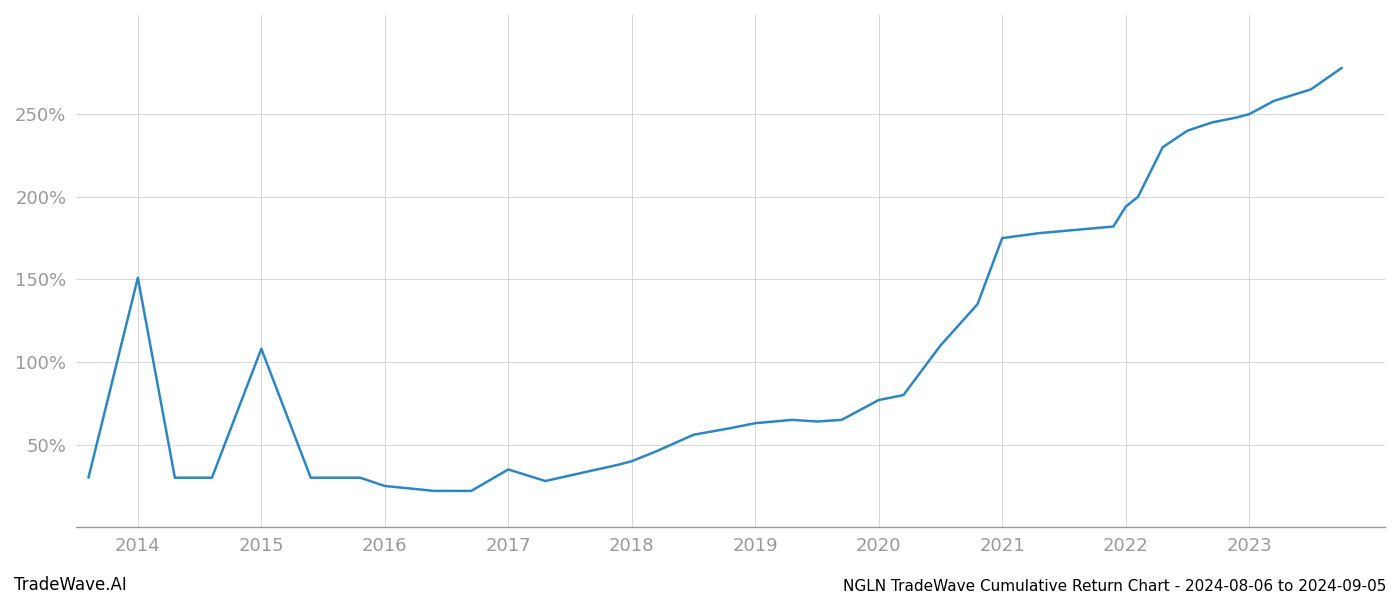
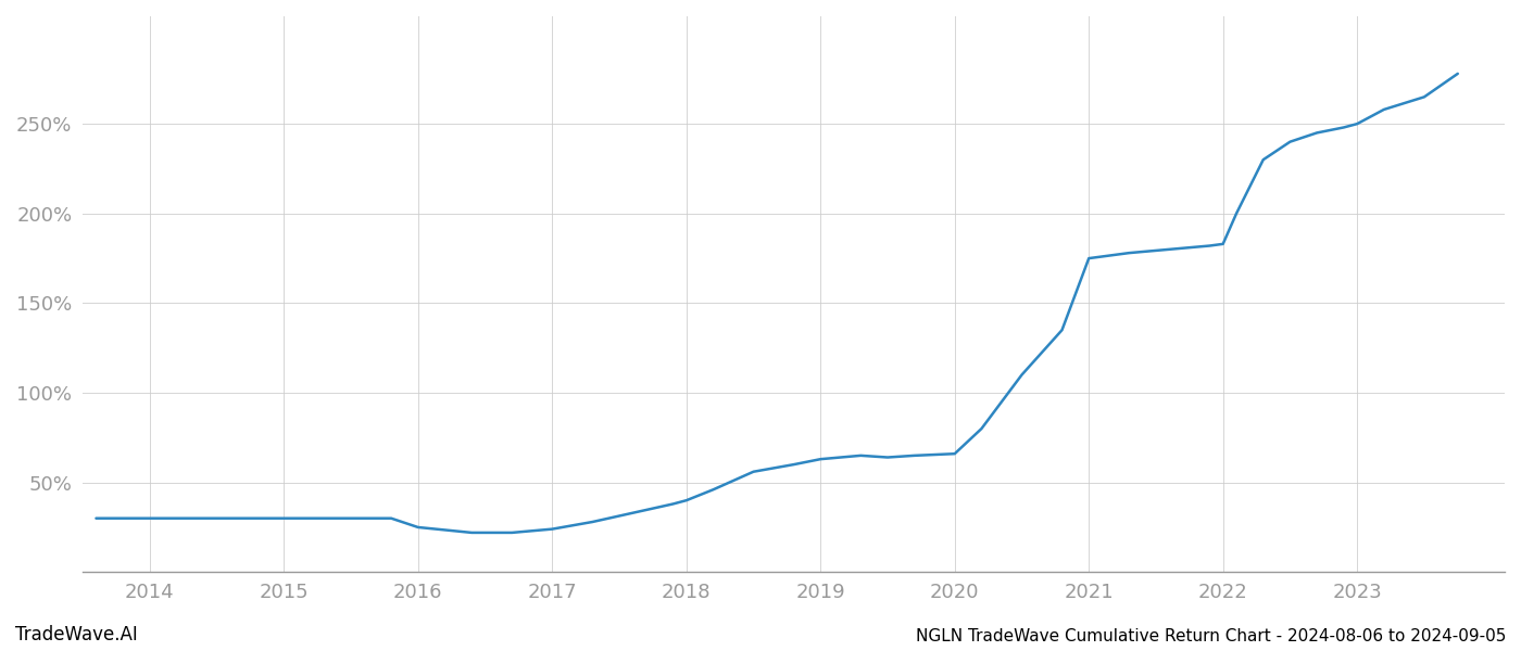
2014: 151% -> 30%
2015: 108% -> 30%
2017: 35% -> 24%
2020: 77% -> 66%
2022: 194% -> 183%
